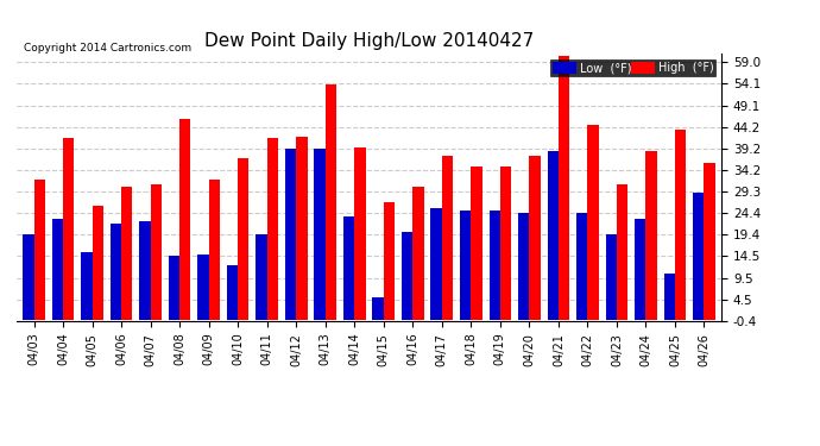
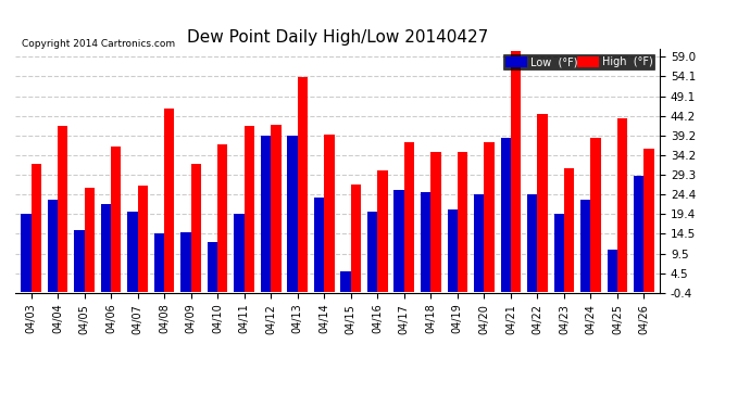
High (°F)/04/06: 30.5 -> 36.5
Low (°F)/04/07: 22.5 -> 20.0
High (°F)/04/07: 31.0 -> 26.5
Low (°F)/04/19: 25.0 -> 20.5
